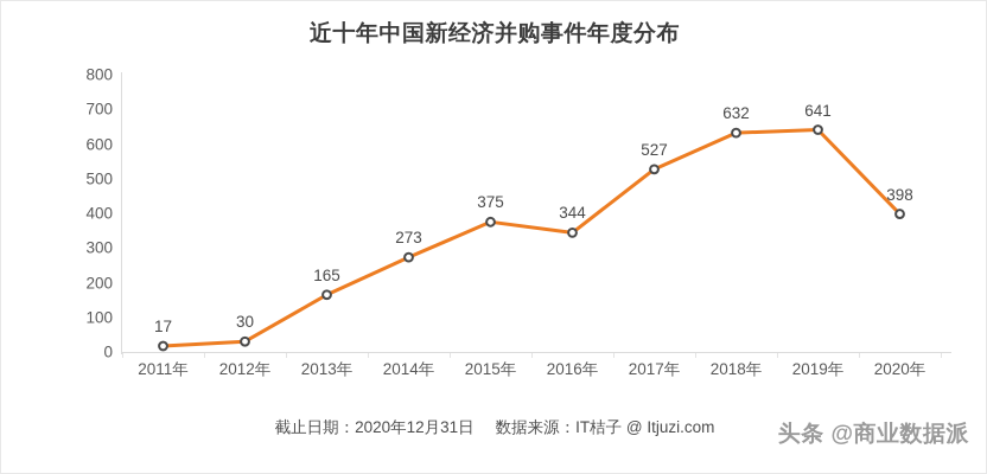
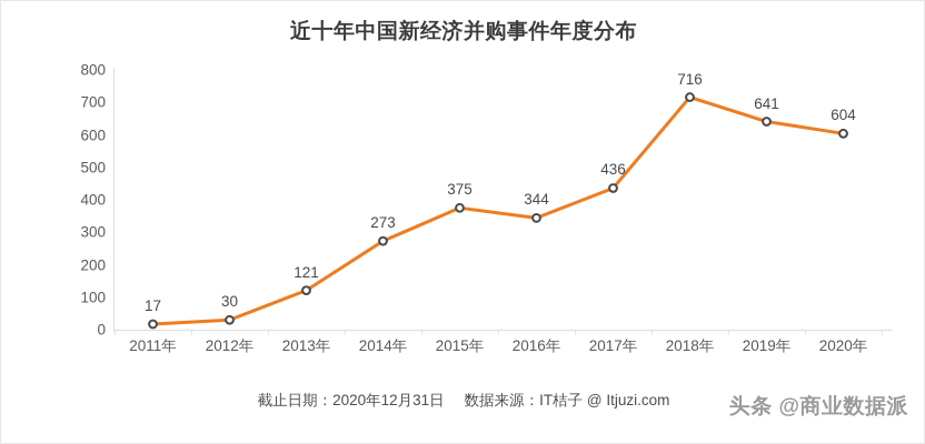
2013年: 165 -> 121
2017年: 527 -> 436
2018年: 632 -> 716
2020年: 398 -> 604
